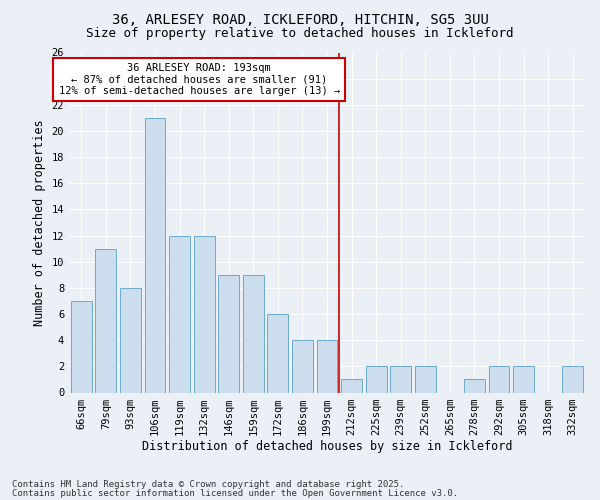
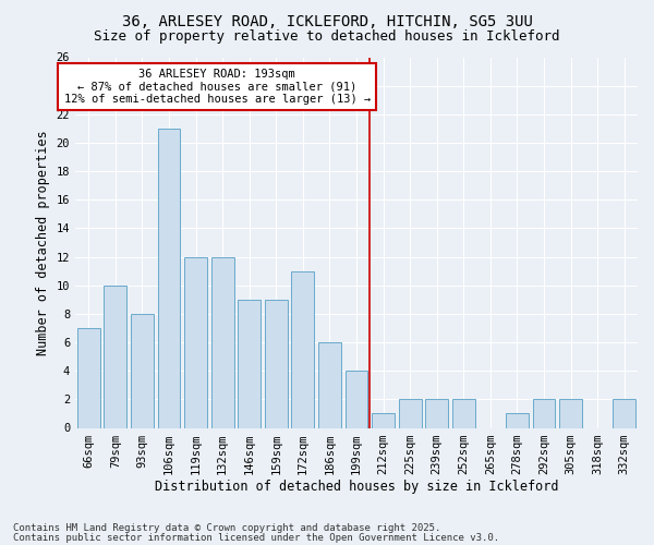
79sqm: 11 -> 10
172sqm: 6 -> 11
186sqm: 4 -> 6
